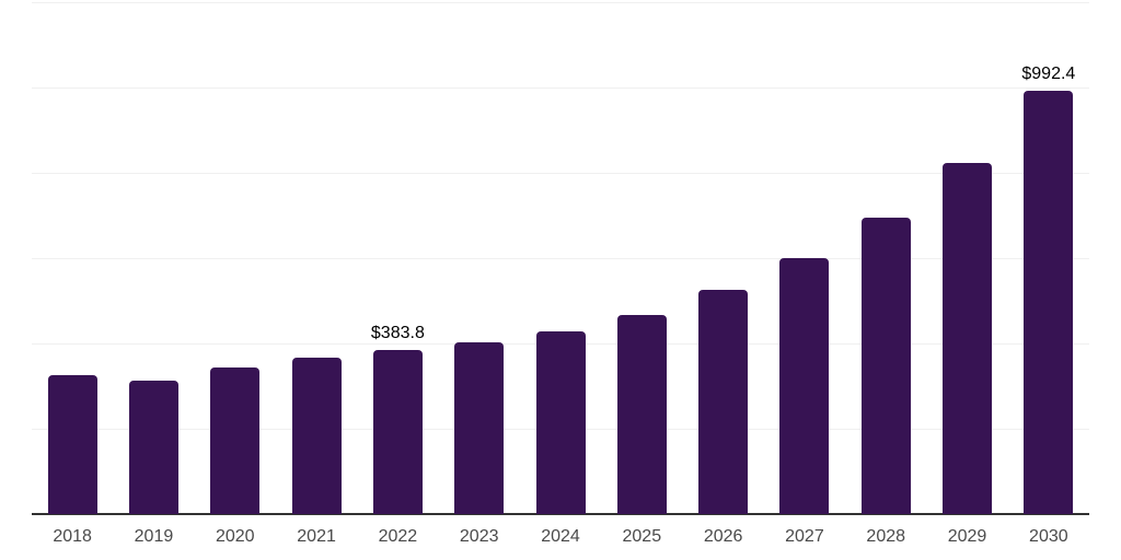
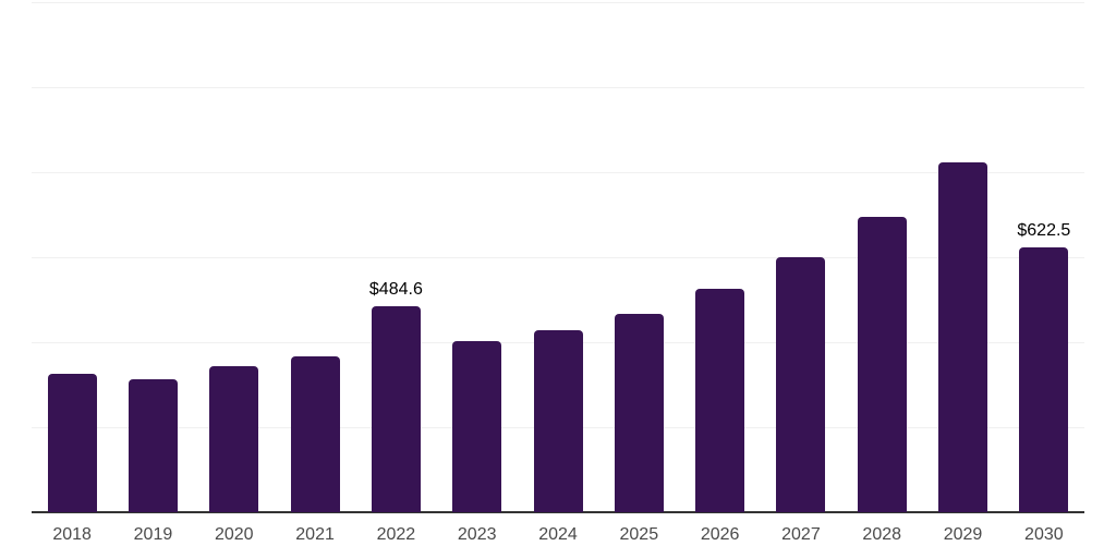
2022: $383.8 -> $484.6
2030: $992.4 -> $622.5
